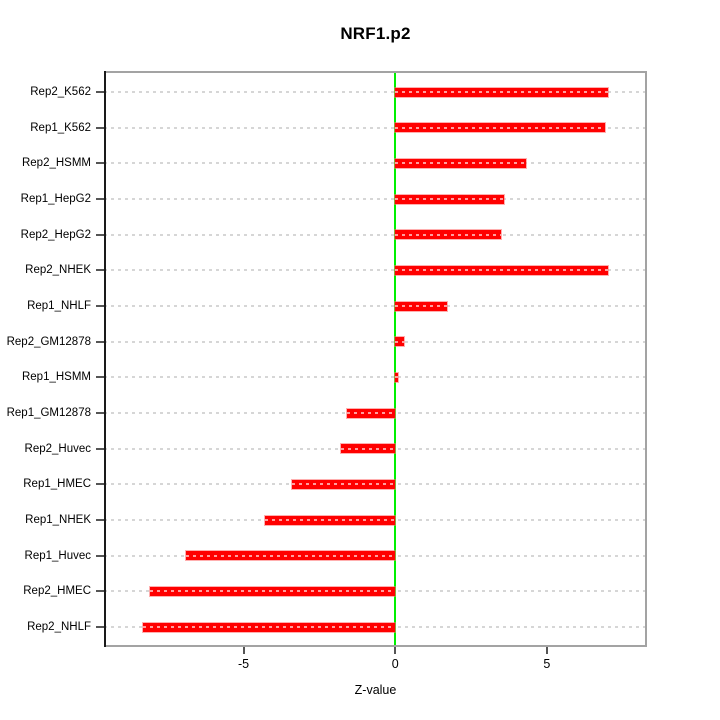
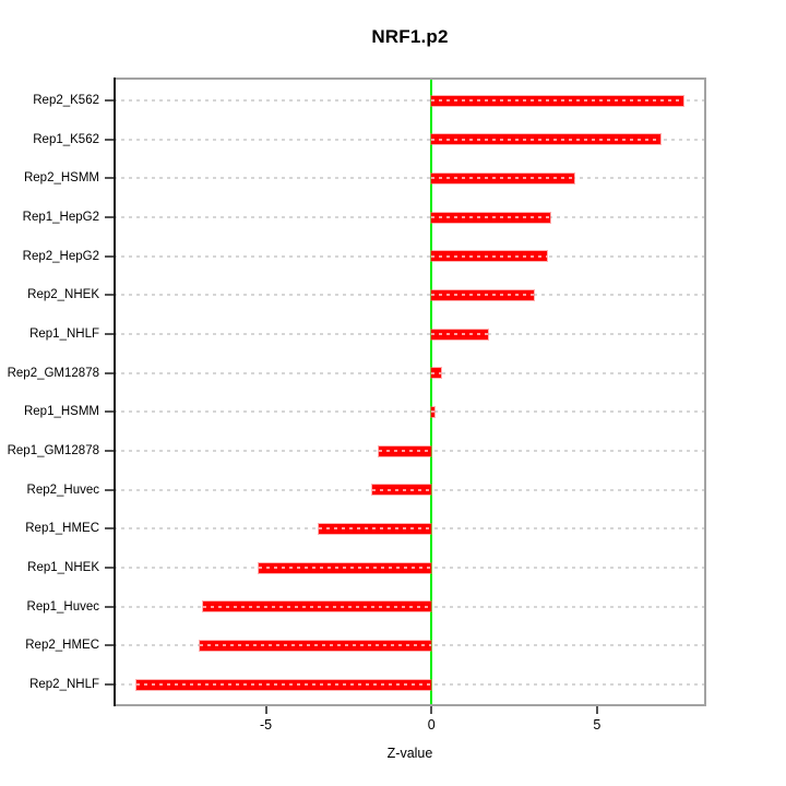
Rep2_K562: 7.0 -> 7.6
Rep2_NHEK: 7.0 -> 3.1
Rep1_NHEK: -4.3 -> -5.2
Rep2_HMEC: -8.1 -> -7.0
Rep2_NHLF: -8.3 -> -8.9
